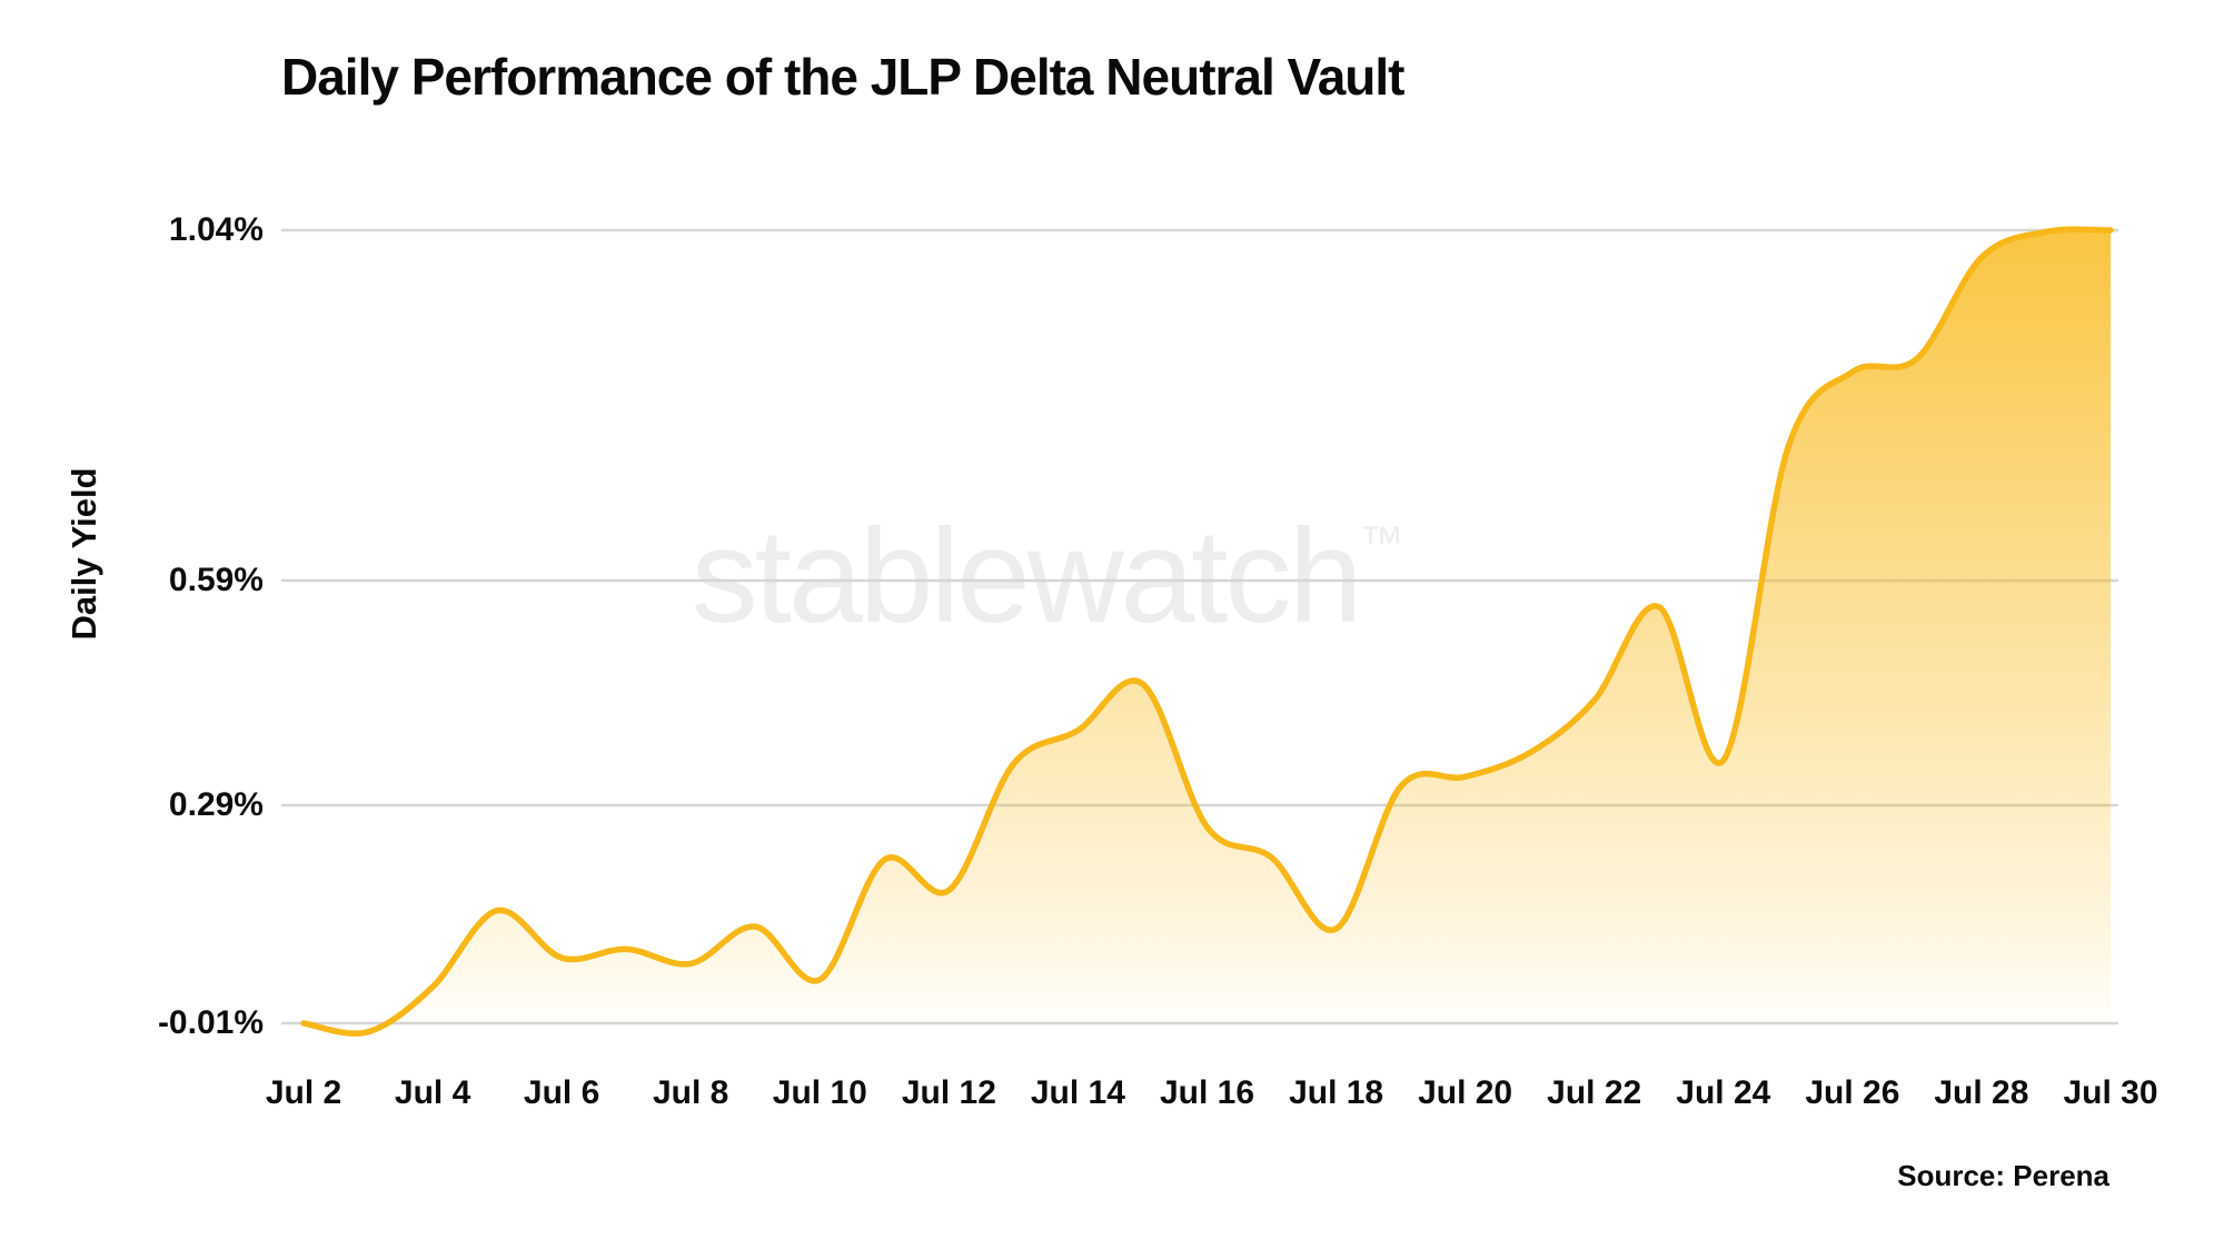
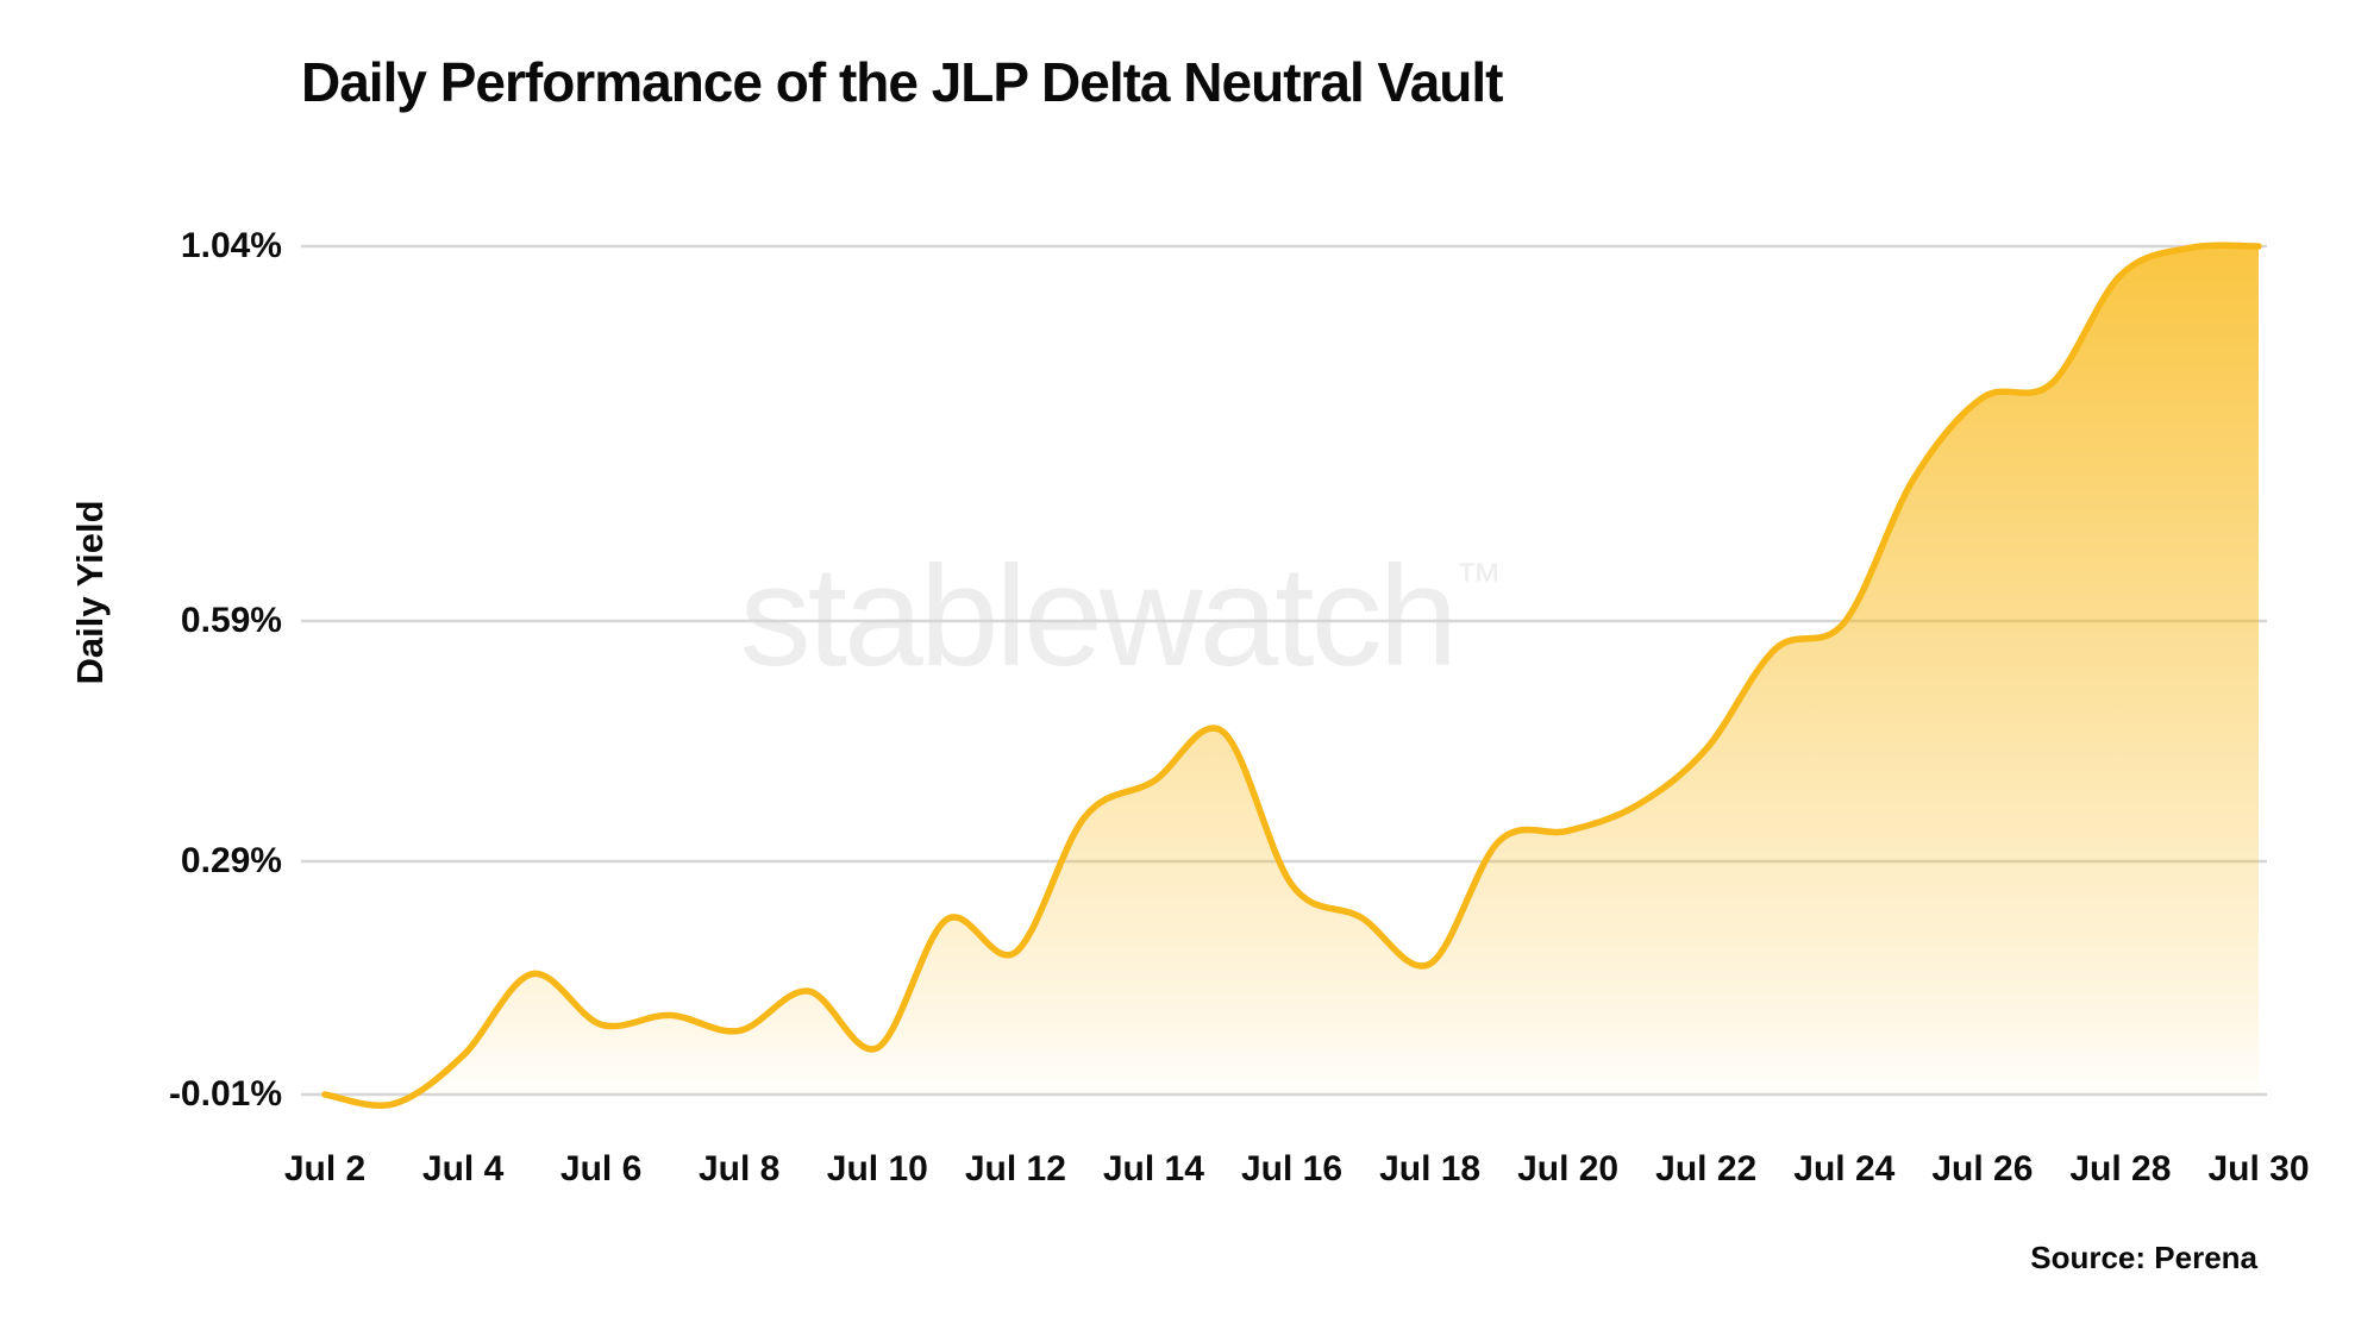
Jul 18: 0.12% -> 0.16%
Jul 24: 0.35% -> 0.59%
